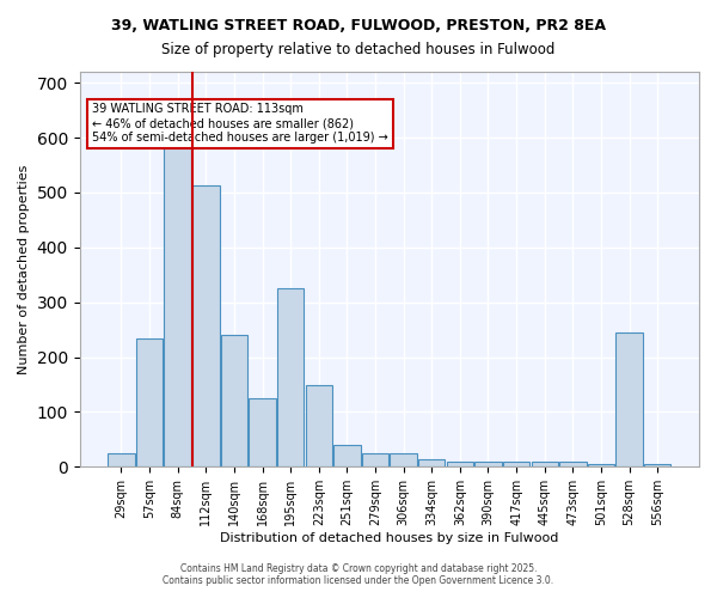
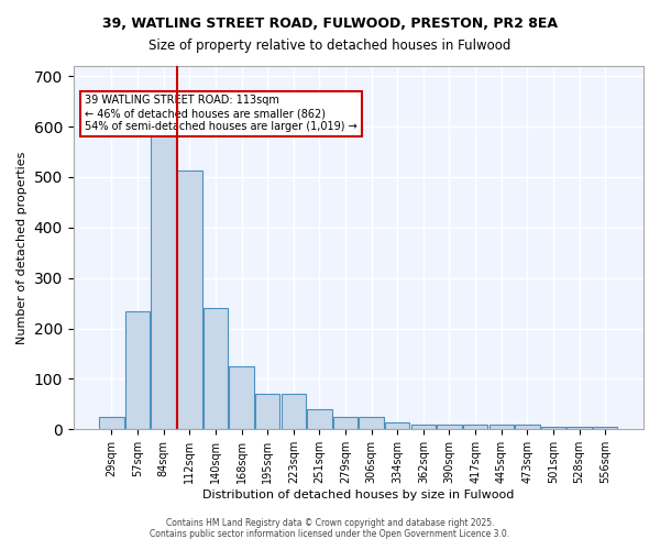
195sqm: 325 -> 70
223sqm: 150 -> 70
528sqm: 245 -> 5
